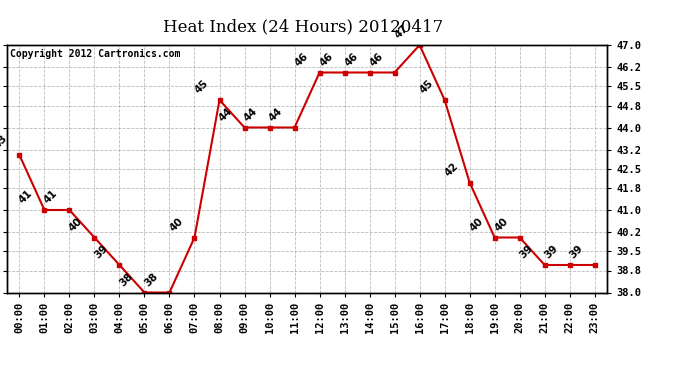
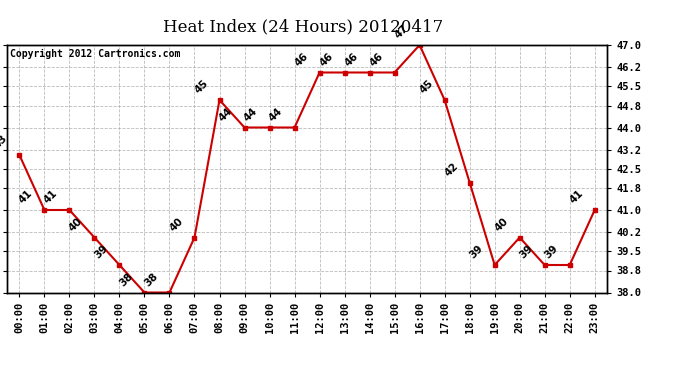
19:00: 40 -> 39
23:00: 39 -> 41
